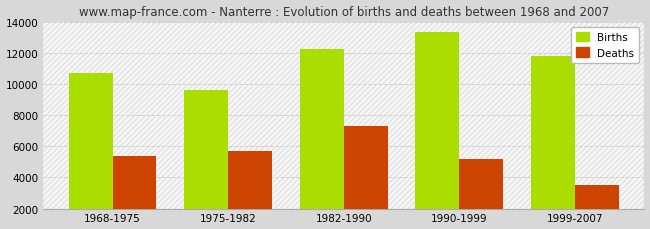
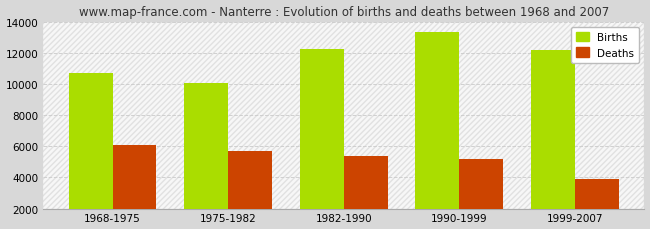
Deaths/1968-1975: 5400 -> 6000
Births/1975-1982: 9600 -> 10000
Deaths/1982-1990: 7300 -> 5400
Births/1999-2007: 11800 -> 12200
Deaths/1999-2007: 3500 -> 3900
